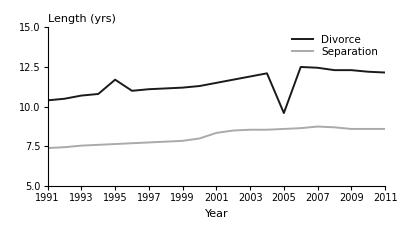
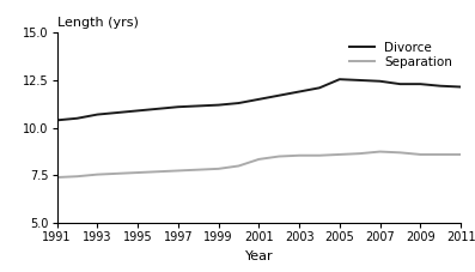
Divorce/1995: 11.7 -> 10.9
Divorce/2005: 9.6 -> 12.6
